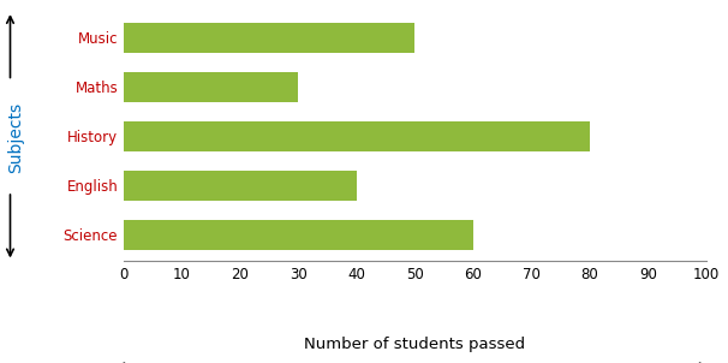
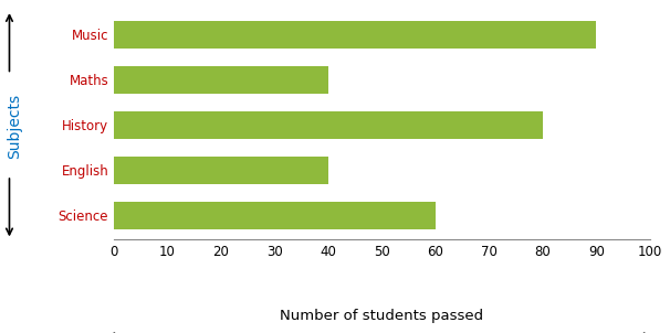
Music: 50 -> 90
Maths: 30 -> 40
